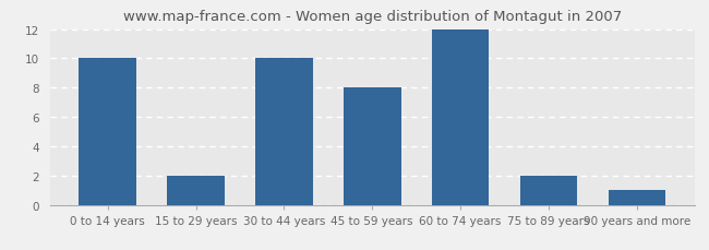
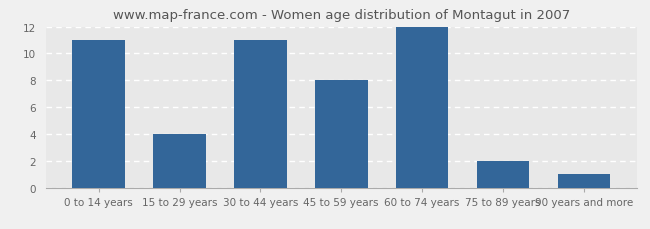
0 to 14 years: 10 -> 11
15 to 29 years: 2 -> 4
30 to 44 years: 10 -> 11
